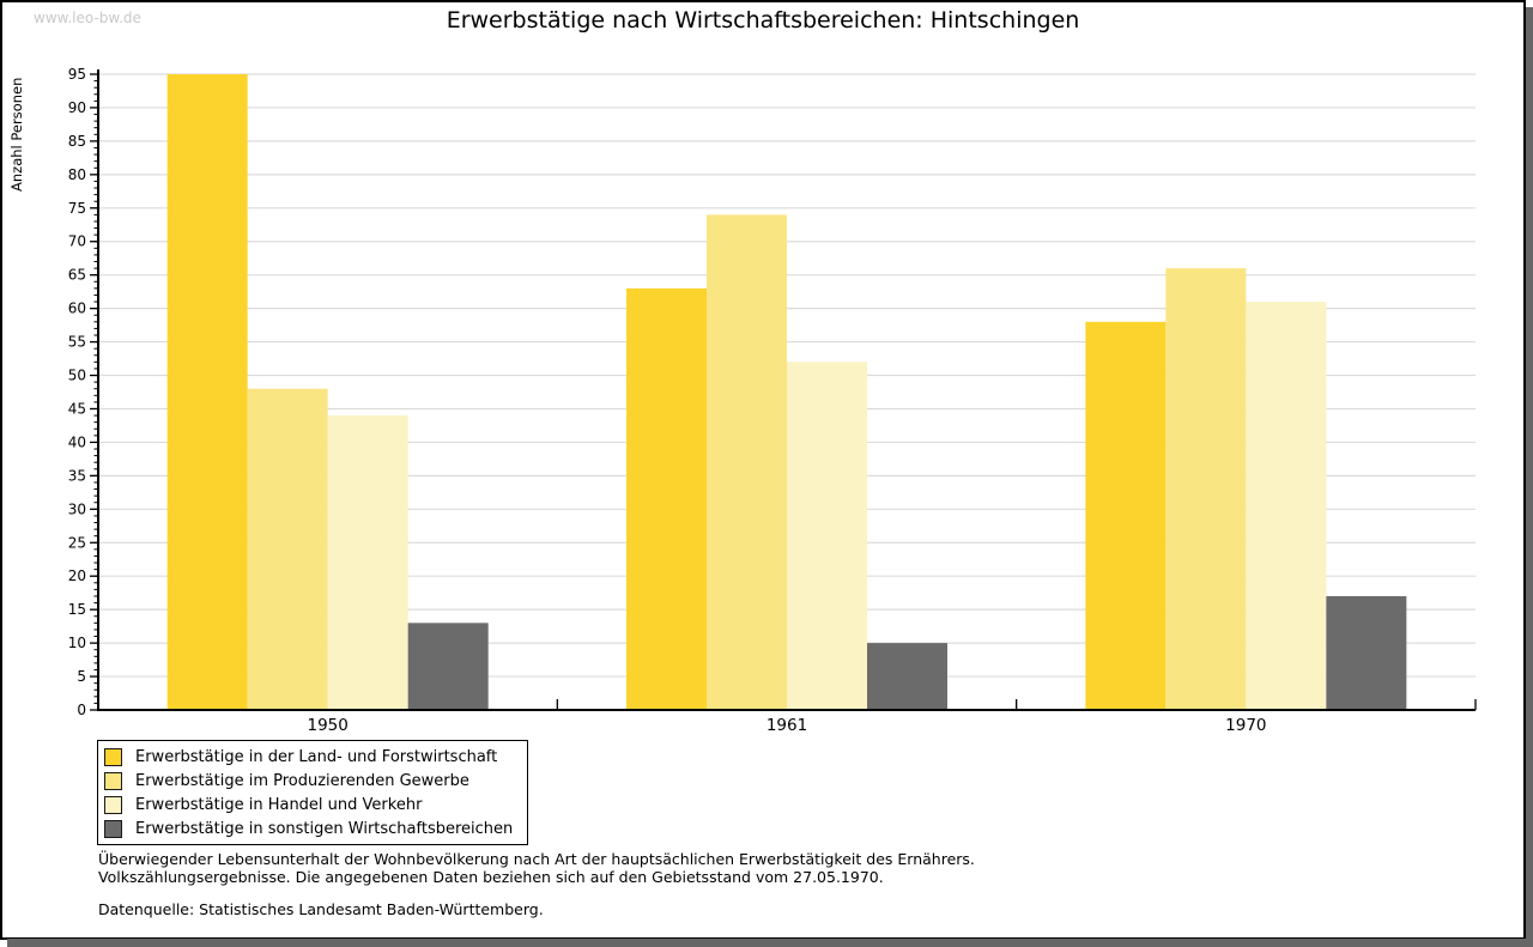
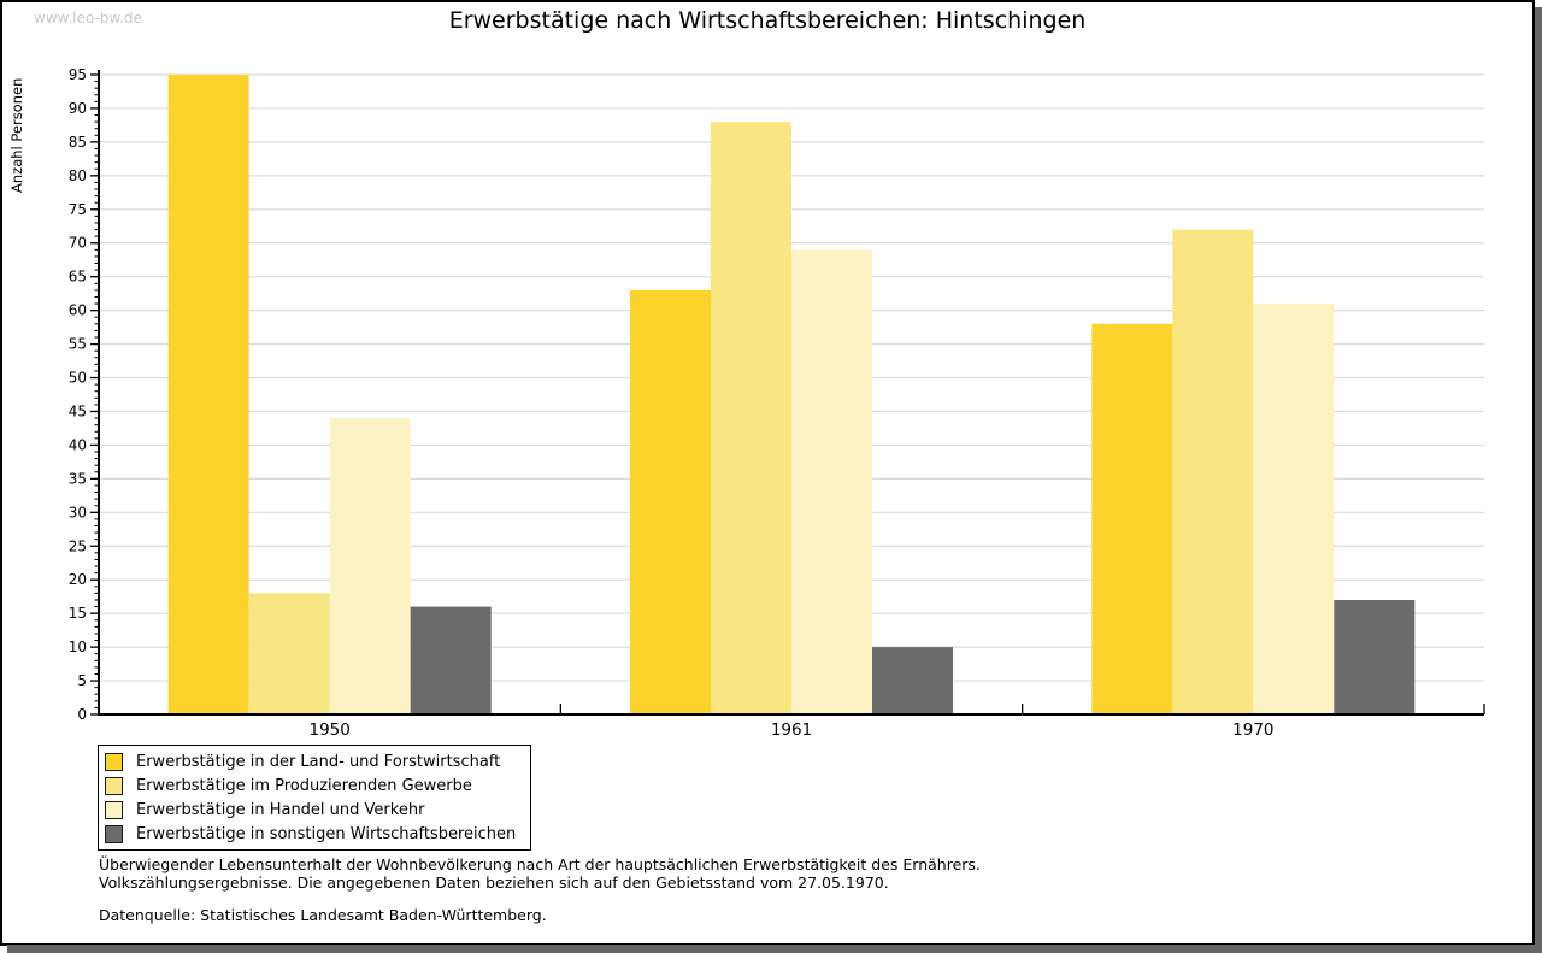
Erwerbstätige im Produzierenden Gewerbe/1950: 48 -> 18
Erwerbstätige in sonstigen Wirtschaftsbereichen/1950: 13 -> 16
Erwerbstätige im Produzierenden Gewerbe/1961: 74 -> 88
Erwerbstätige in Handel und Verkehr/1961: 52 -> 69
Erwerbstätige im Produzierenden Gewerbe/1970: 66 -> 72
